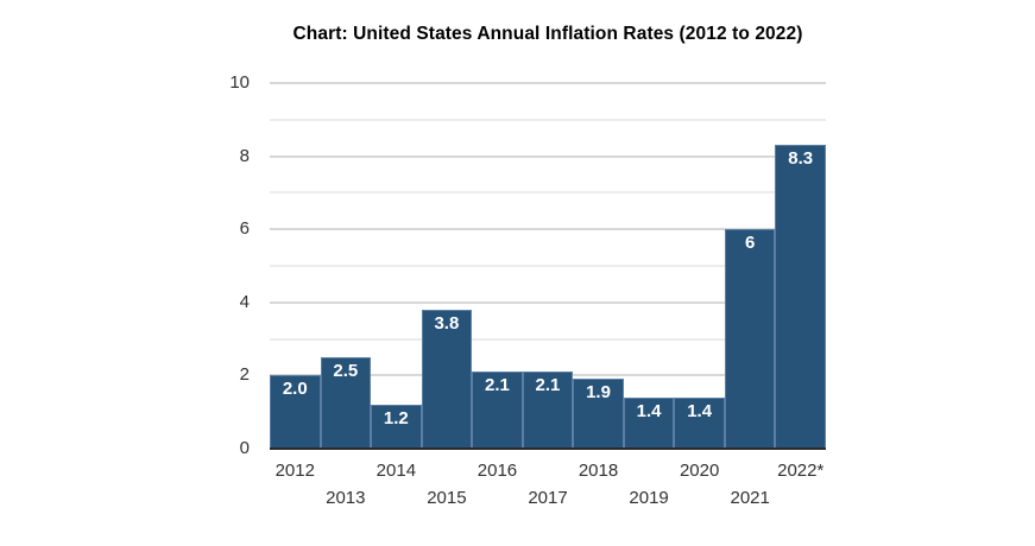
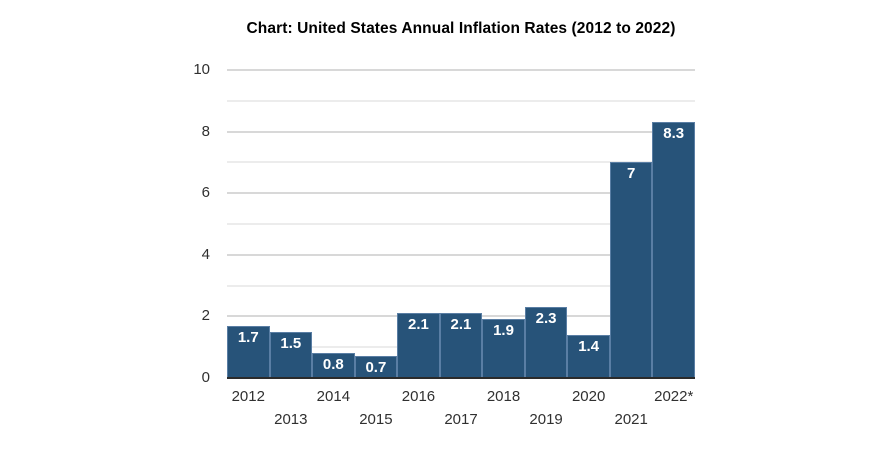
2012: 2.0 -> 1.7
2013: 2.5 -> 1.5
2014: 1.2 -> 0.8
2015: 3.8 -> 0.7
2019: 1.4 -> 2.3
2021: 6 -> 7
